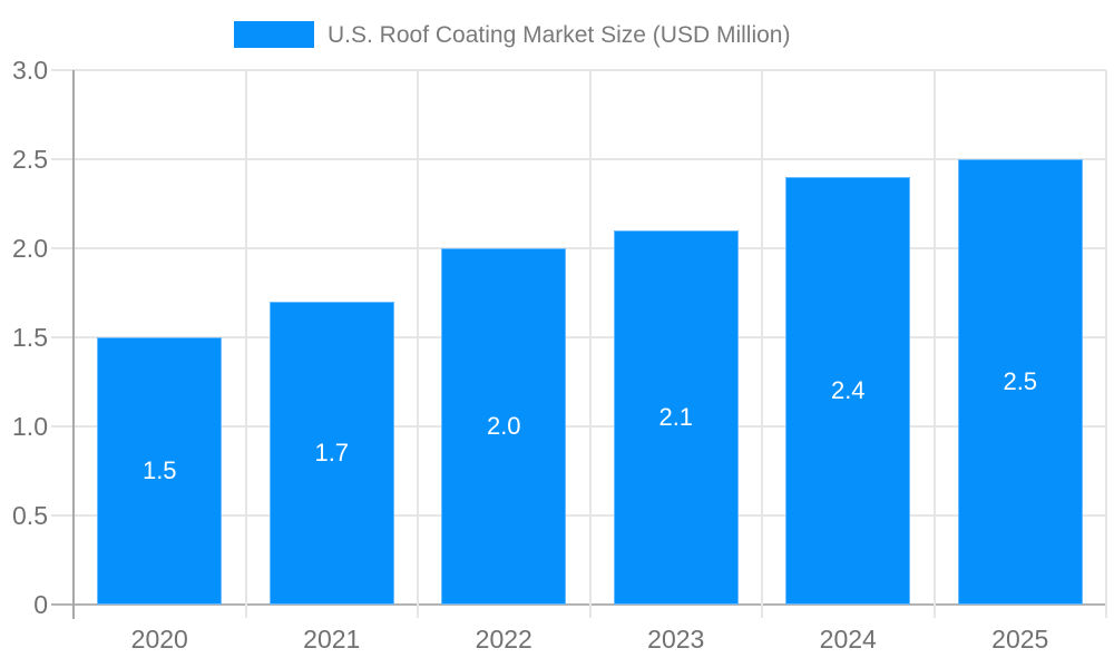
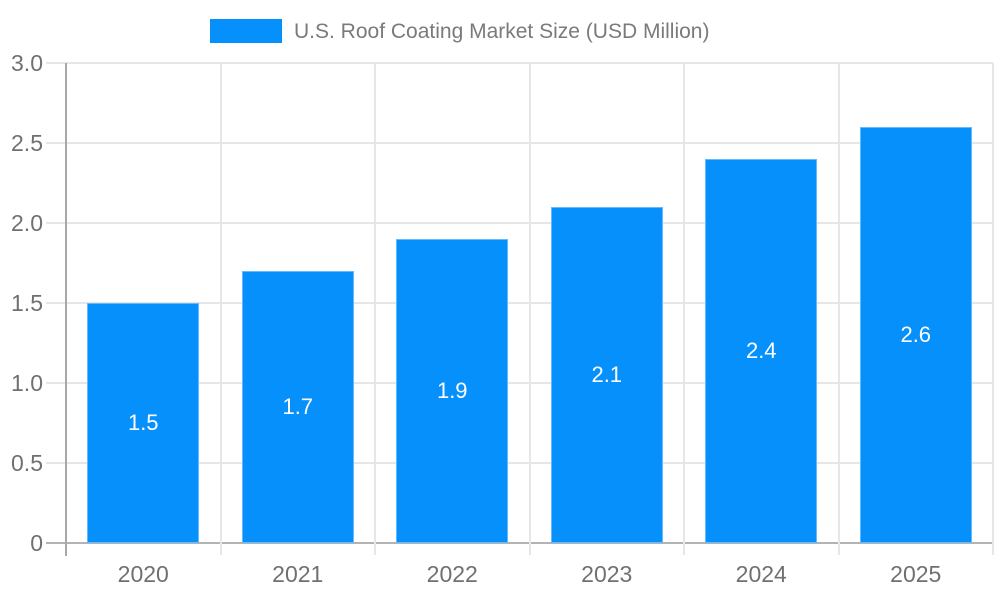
2022: 2.0 -> 1.9
2025: 2.5 -> 2.6
